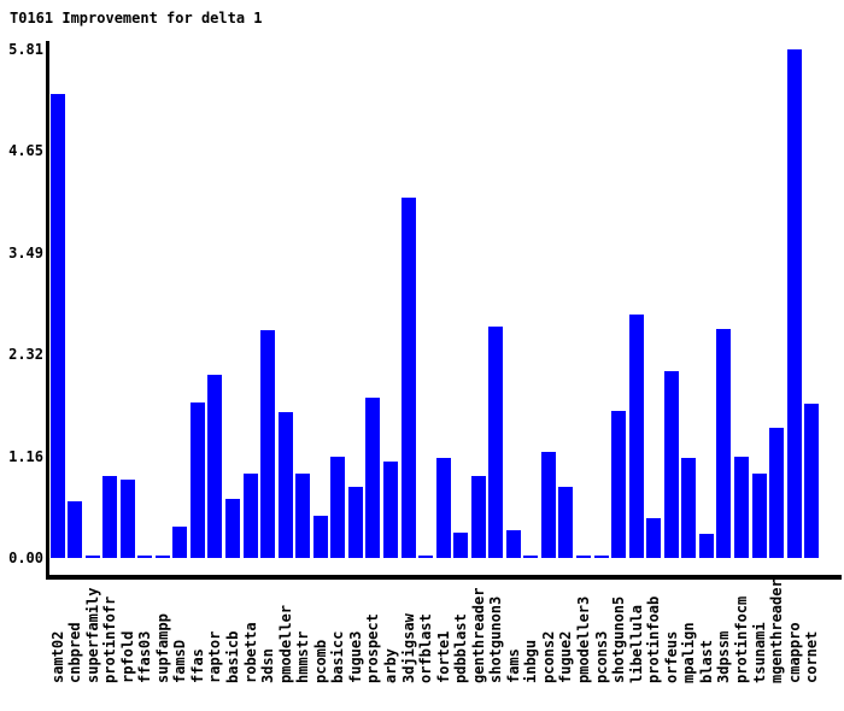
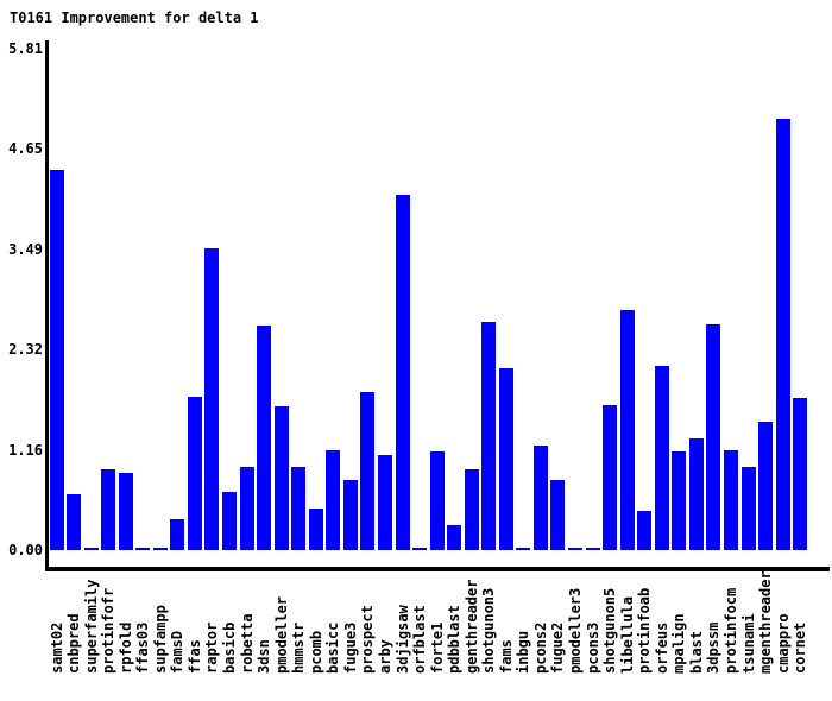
samt02: 5.3 -> 4.4
raptor: 2.1 -> 3.5
fams: 0.3 -> 2.1
blast: 0.3 -> 1.3
cmappro: 5.8 -> 5.0
